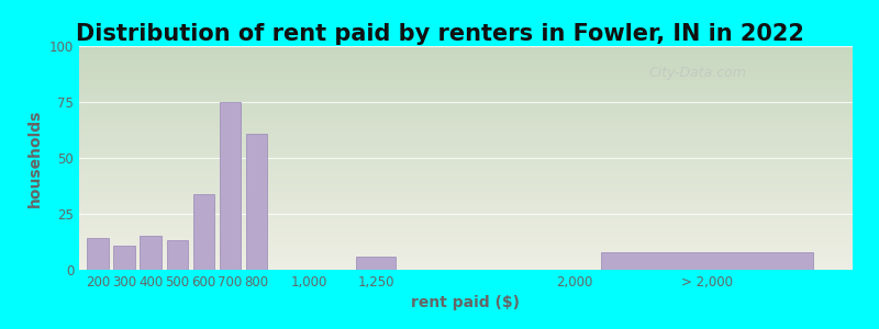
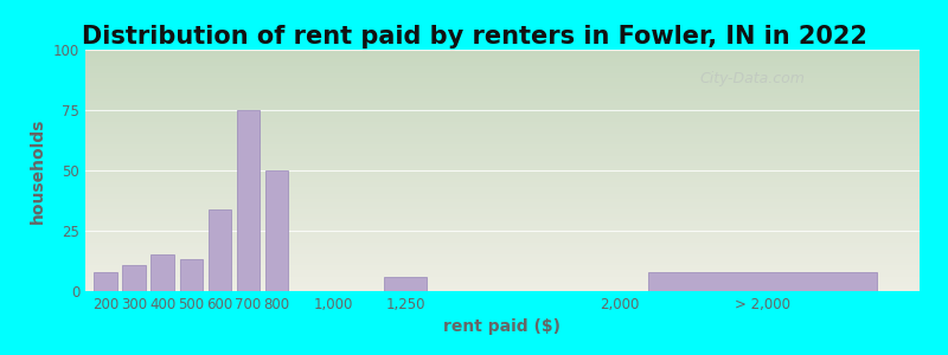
200: 14 -> 8
800: 61 -> 50
